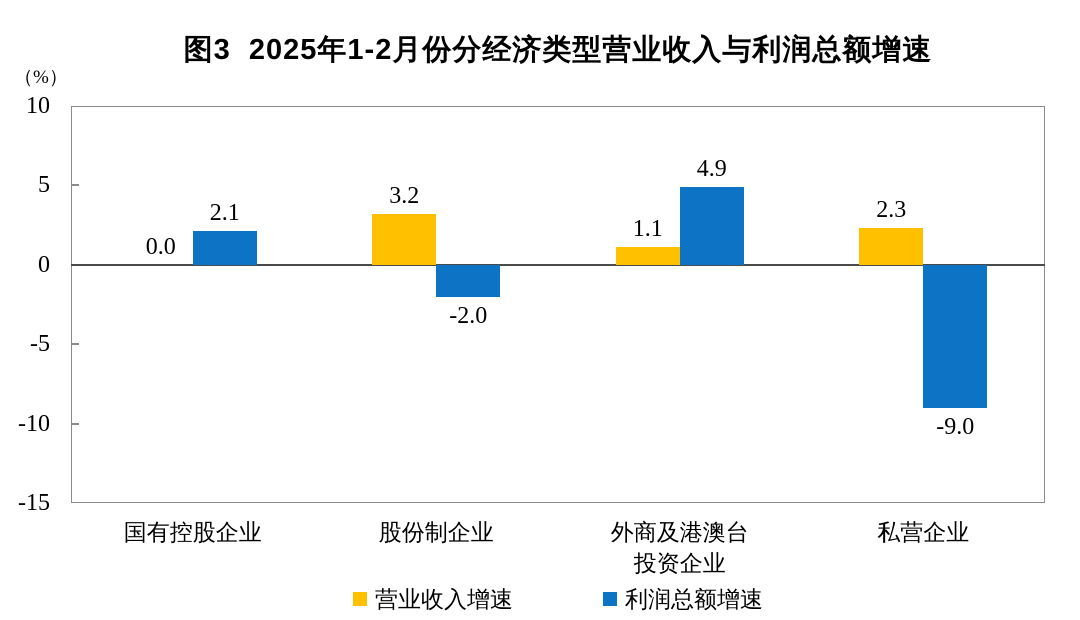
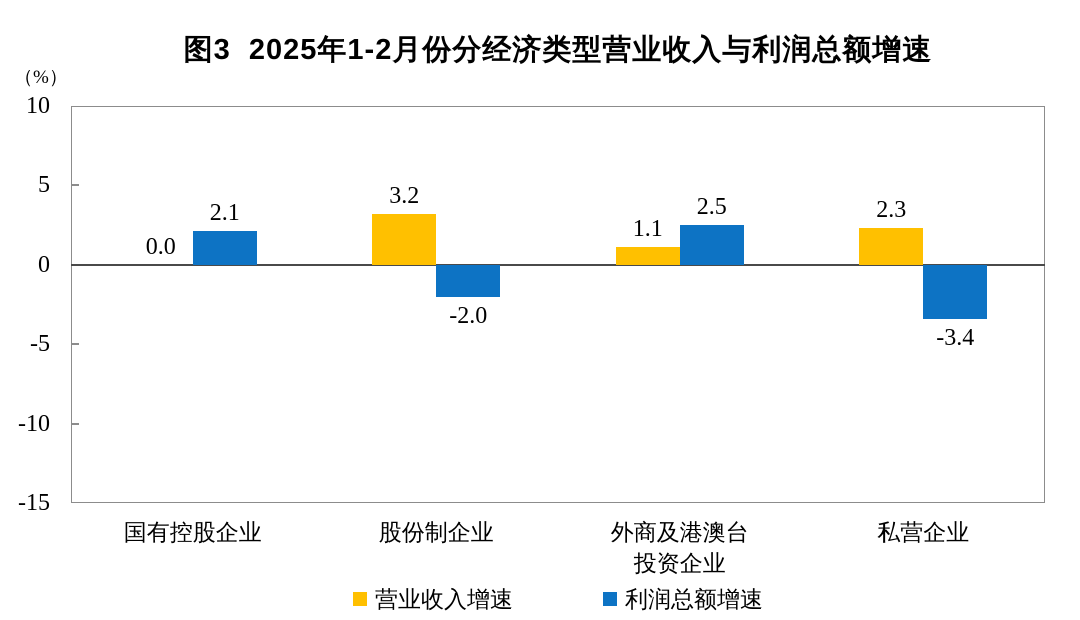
利润总额增速/外商及港澳台 投资企业: 4.9 -> 2.5
利润总额增速/私营企业: -9.0 -> -3.4
